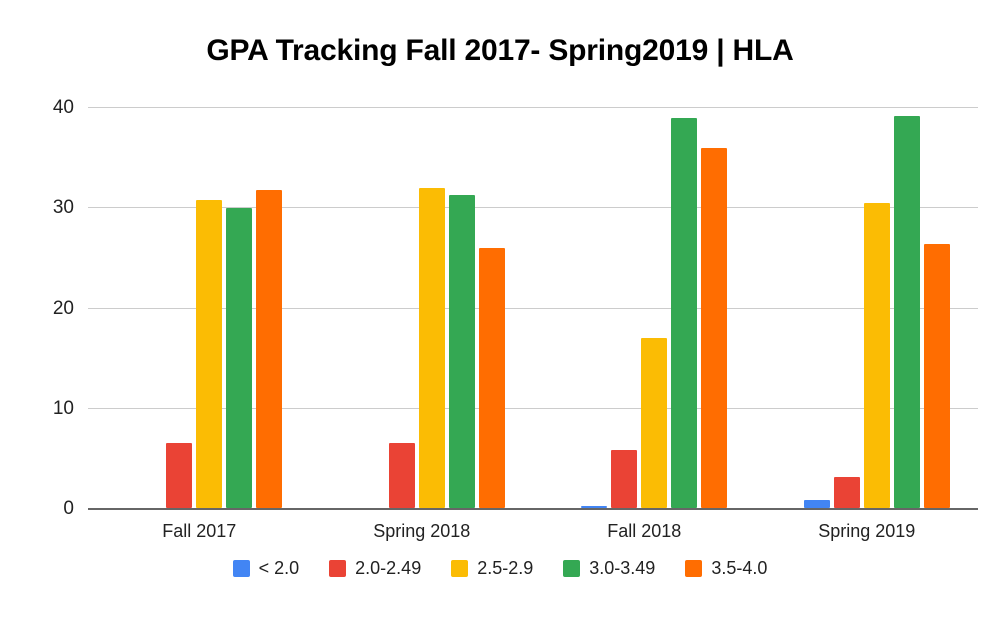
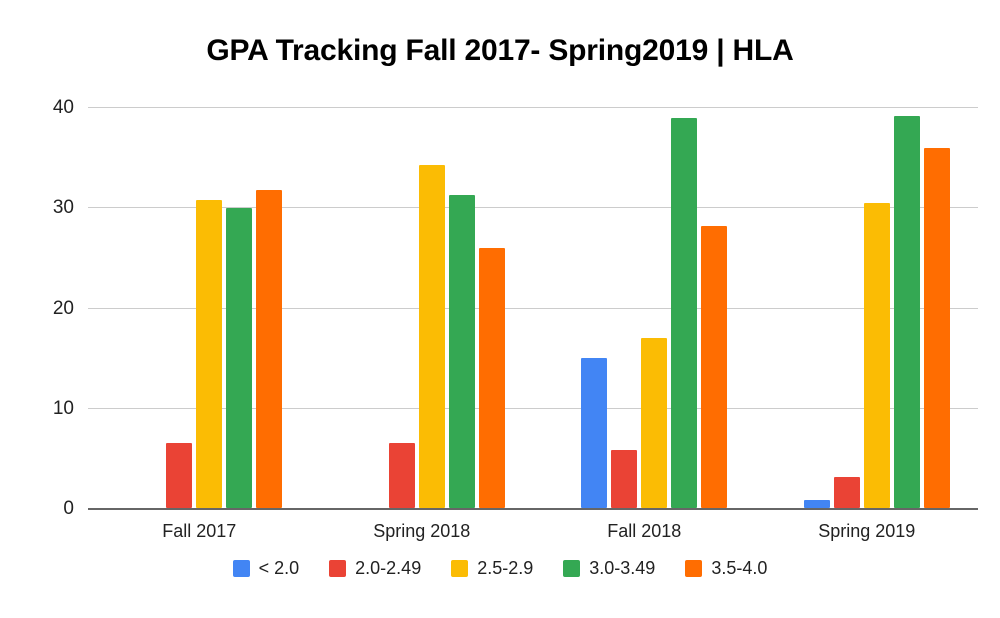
2.5-2.9/Spring 2018: 31.9 -> 34.2
< 2.0/Fall 2018: 0.2 -> 15.0
3.5-4.0/Fall 2018: 35.9 -> 28.1
3.5-4.0/Spring 2019: 26.3 -> 35.9
